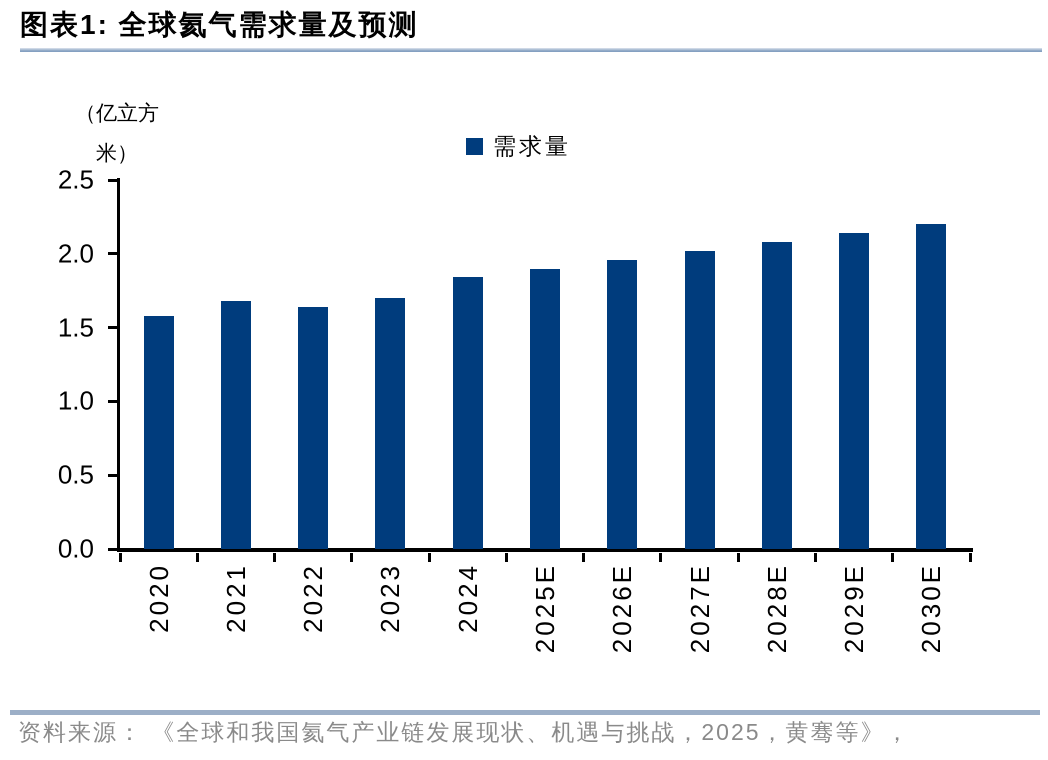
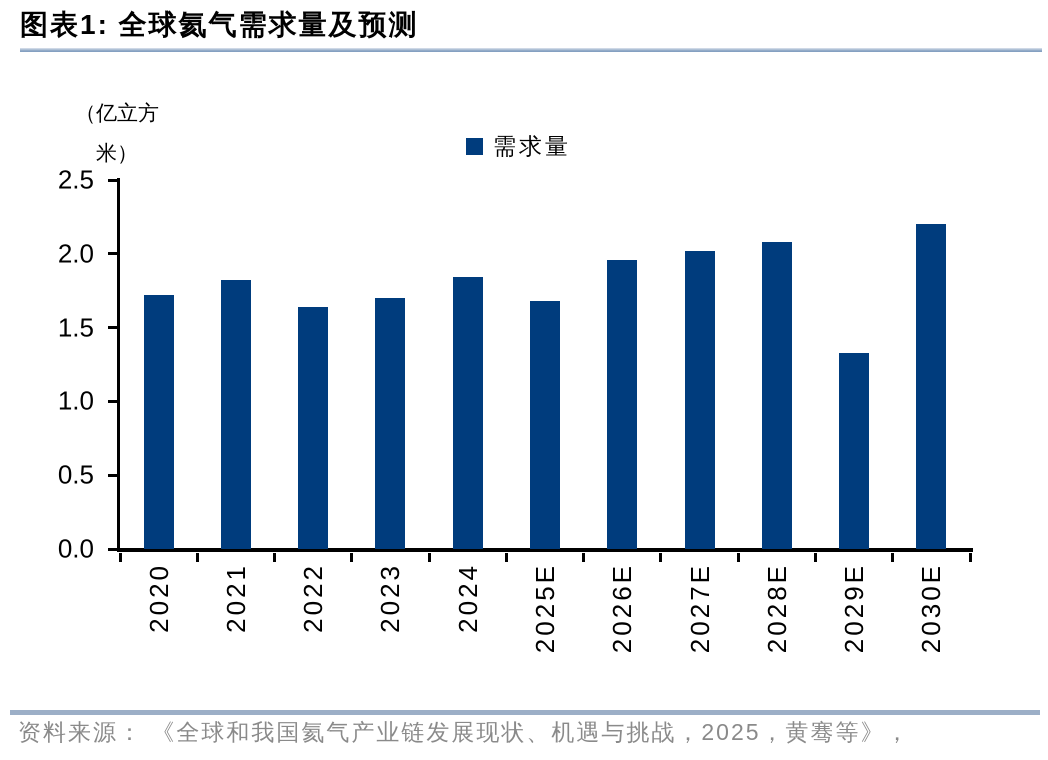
2020: 1.58 -> 1.72
2021: 1.68 -> 1.82
2025E: 1.90 -> 1.68
2029E: 2.14 -> 1.33
